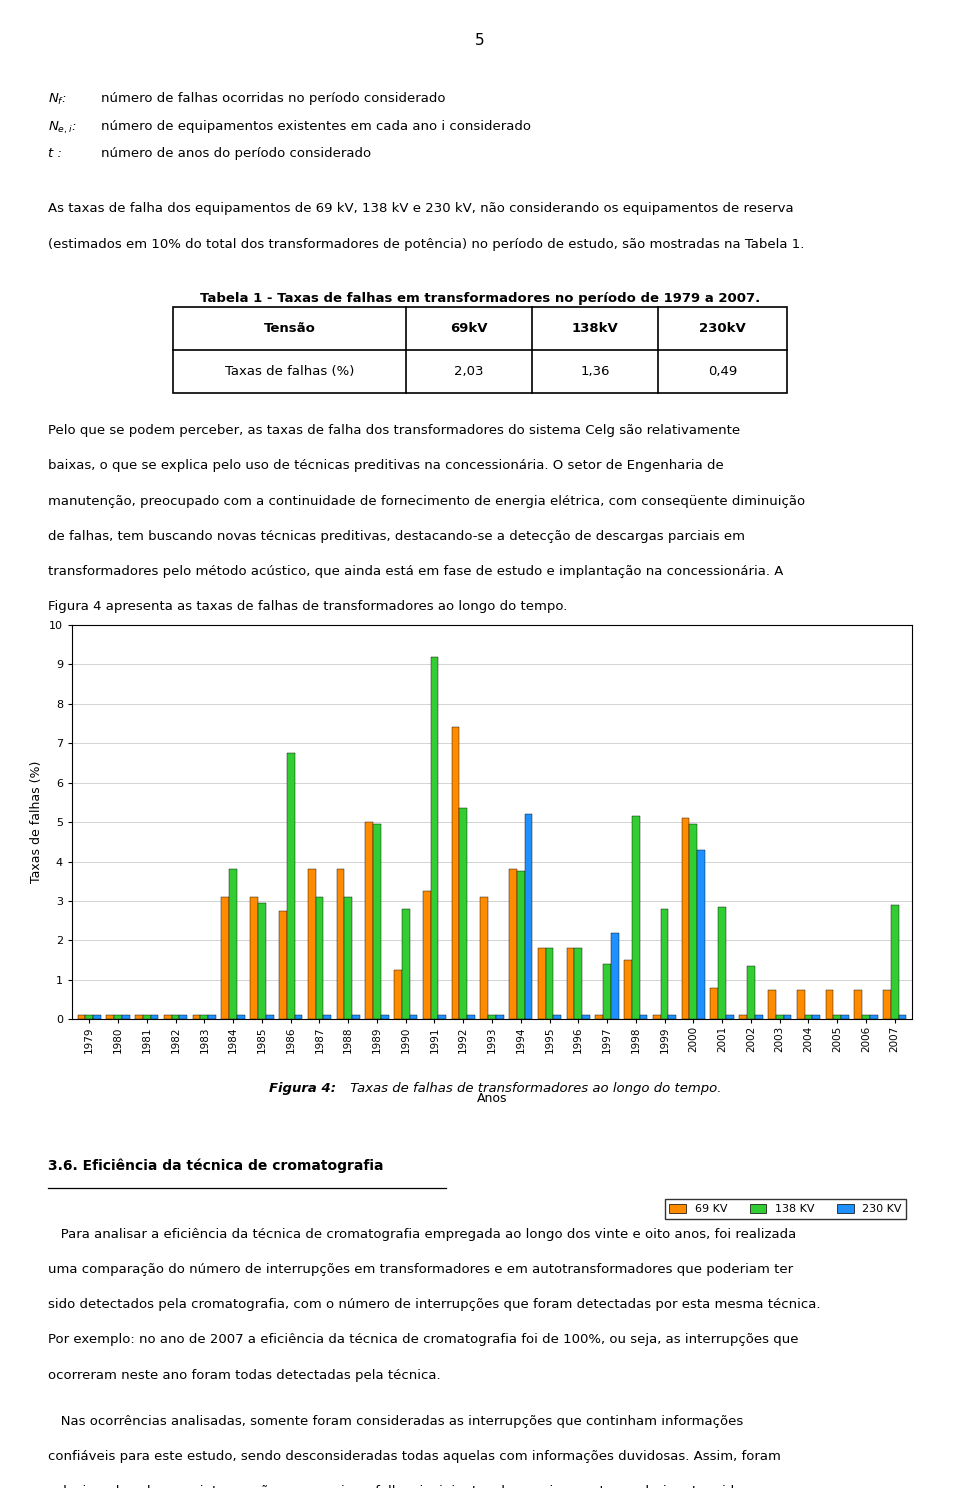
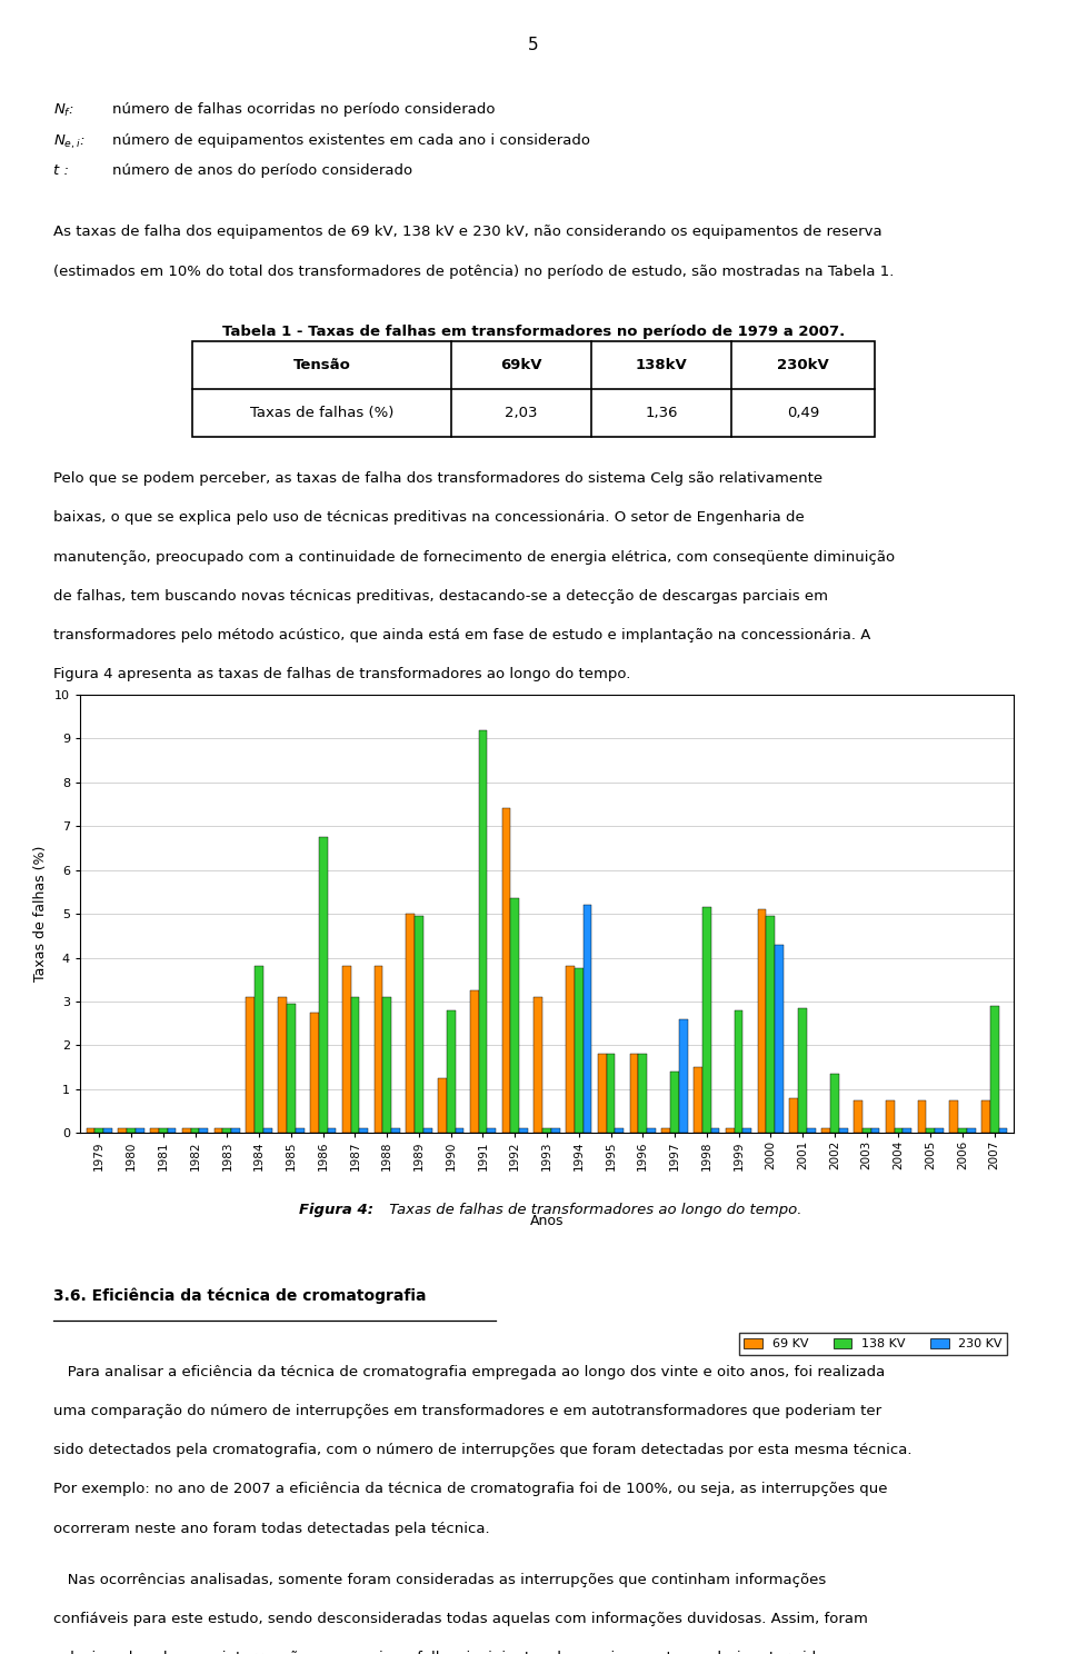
230 KV/1997: 2.2 -> 2.6
